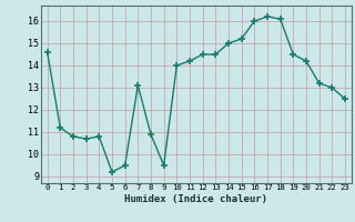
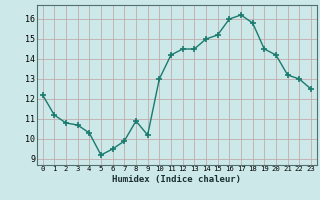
0: 14.6 -> 12.2
4: 10.8 -> 10.3
7: 13.1 -> 9.9
9: 9.5 -> 10.2
10: 14.0 -> 13.0
18: 16.1 -> 15.8
